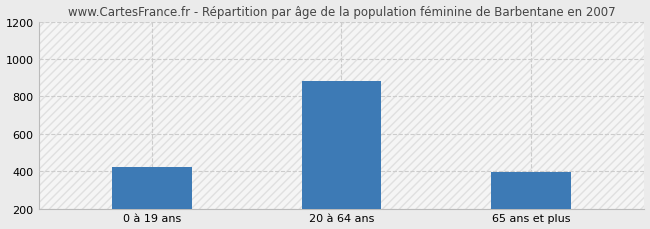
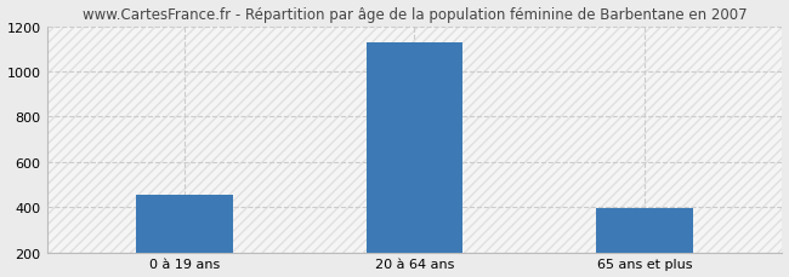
0 à 19 ans: 420 -> 460
20 à 64 ans: 880 -> 1130
